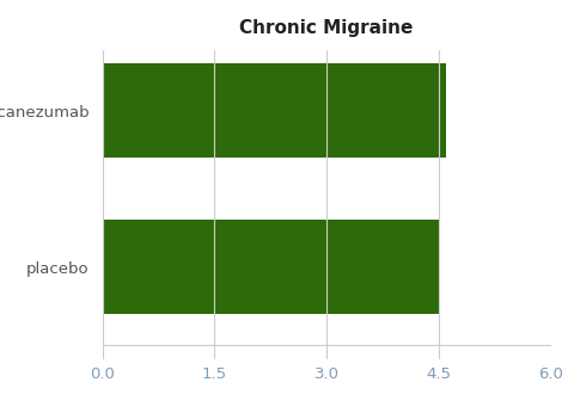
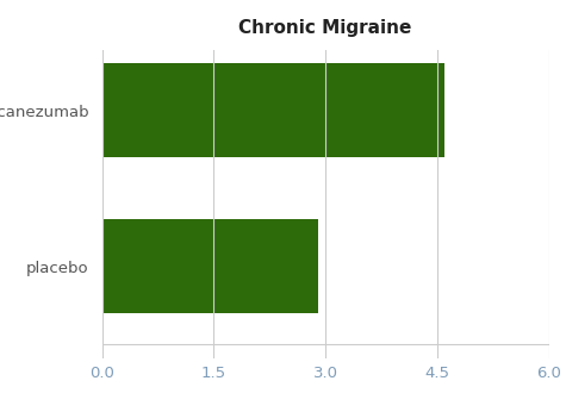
placebo: 4.5 -> 2.9
